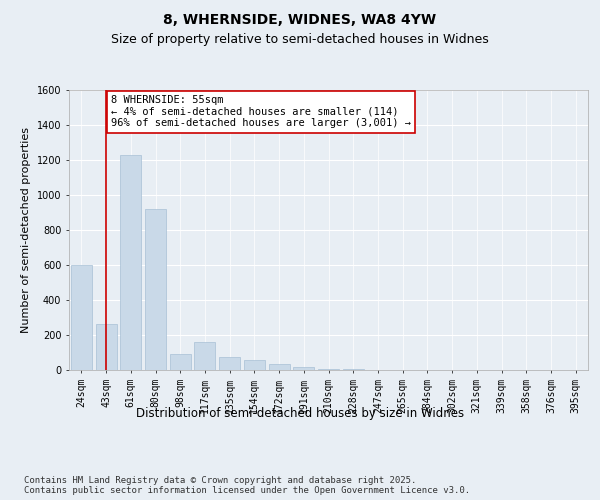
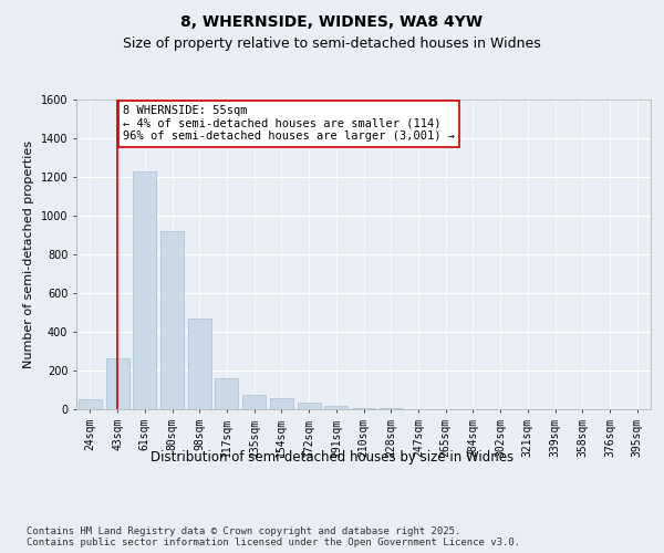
24sqm: 600 -> 50
98sqm: 90 -> 470
